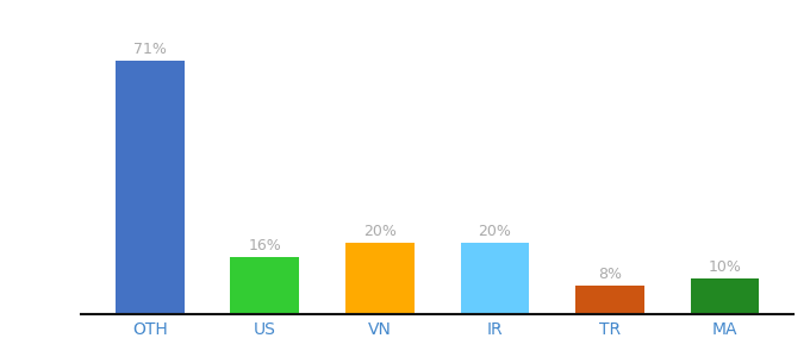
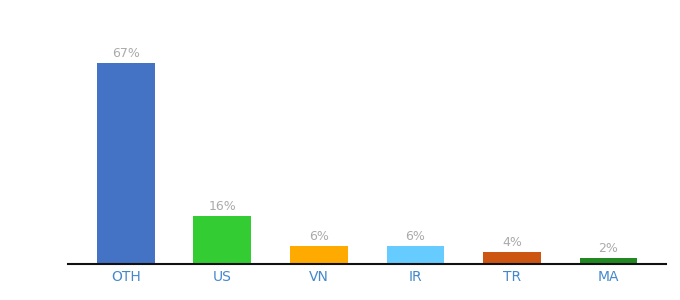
OTH: 71% -> 67%
VN: 20% -> 6%
IR: 20% -> 6%
TR: 8% -> 4%
MA: 10% -> 2%
